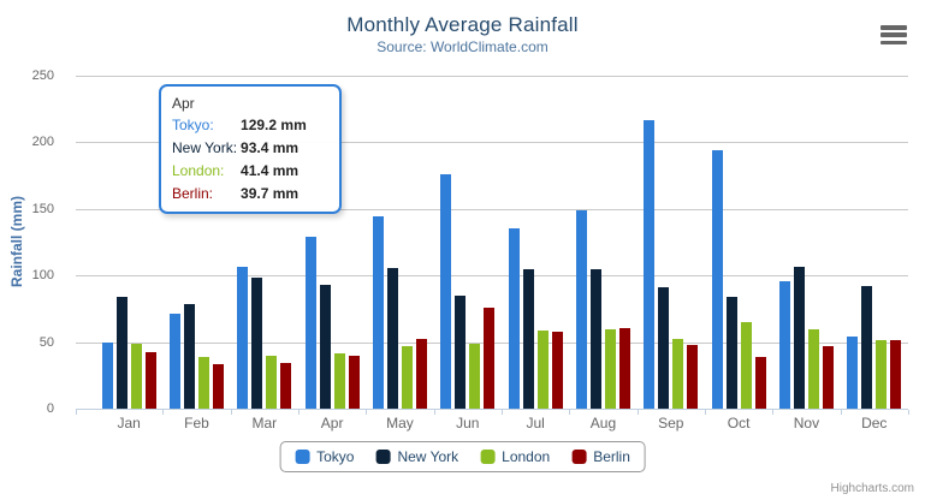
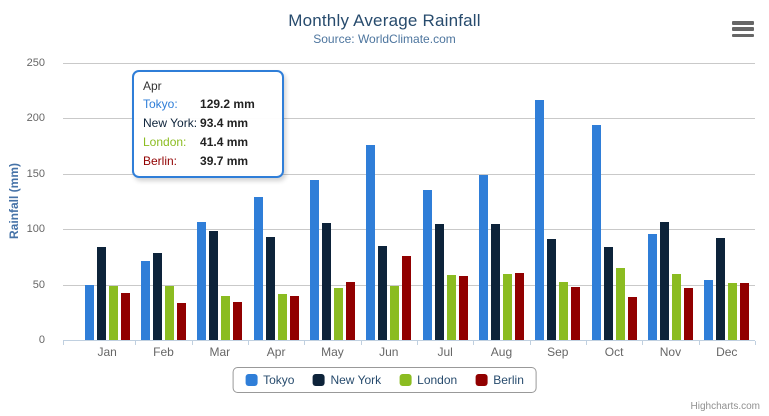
London/Feb: 39 -> 49
